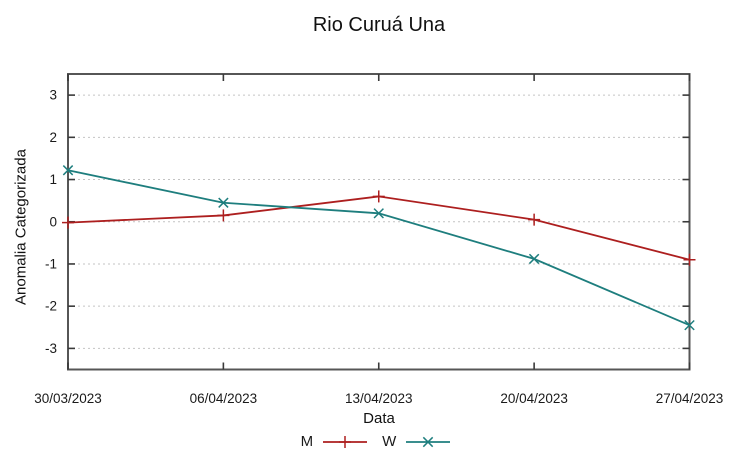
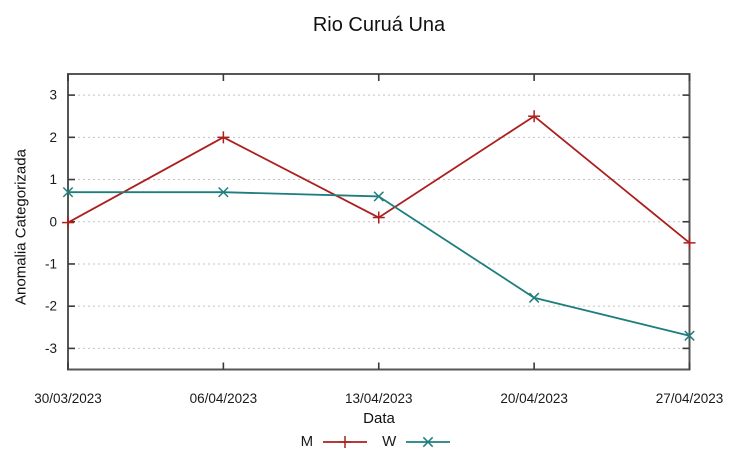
W/30/03/2023: 1.2 -> 0.7
M/06/04/2023: 0.1 -> 2.0
W/06/04/2023: 0.5 -> 0.7
M/13/04/2023: 0.6 -> 0.1
W/13/04/2023: 0.2 -> 0.6
M/20/04/2023: 0.1 -> 2.5
W/20/04/2023: -0.9 -> -1.8
M/27/04/2023: -0.9 -> -0.5
W/27/04/2023: -2.5 -> -2.7
